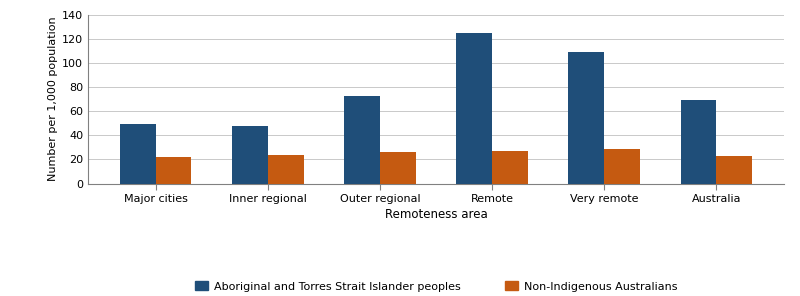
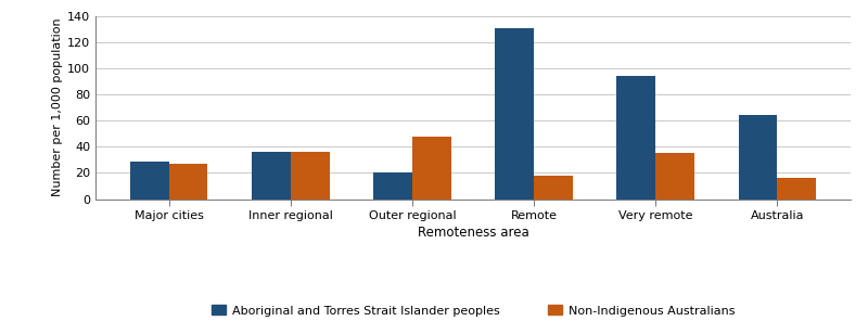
Aboriginal and Torres Strait Islander peoples/Major cities: 49 -> 29
Non-Indigenous Australians/Major cities: 22 -> 27
Aboriginal and Torres Strait Islander peoples/Inner regional: 48 -> 36
Non-Indigenous Australians/Inner regional: 24 -> 36
Aboriginal and Torres Strait Islander peoples/Outer regional: 73 -> 20
Non-Indigenous Australians/Outer regional: 26 -> 48
Aboriginal and Torres Strait Islander peoples/Remote: 125 -> 131
Non-Indigenous Australians/Remote: 27 -> 18
Aboriginal and Torres Strait Islander peoples/Very remote: 109 -> 94
Non-Indigenous Australians/Very remote: 29 -> 35
Aboriginal and Torres Strait Islander peoples/Australia: 69 -> 64
Non-Indigenous Australians/Australia: 23 -> 16
